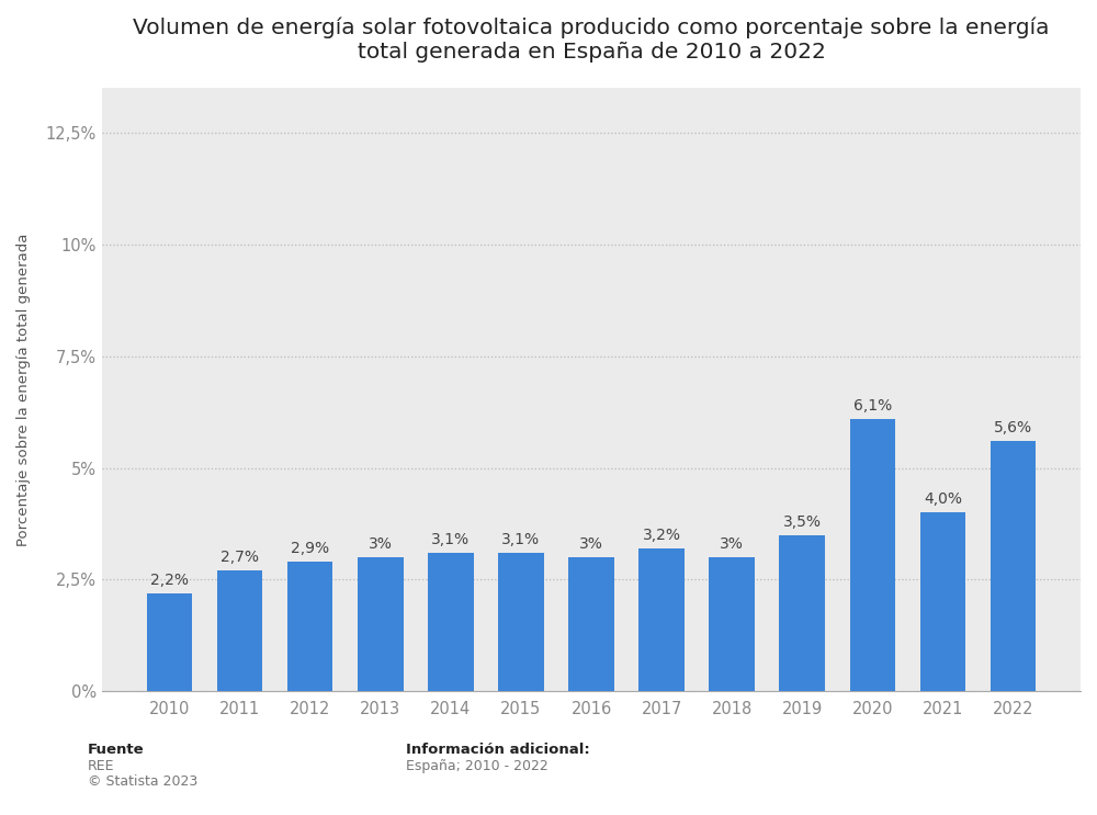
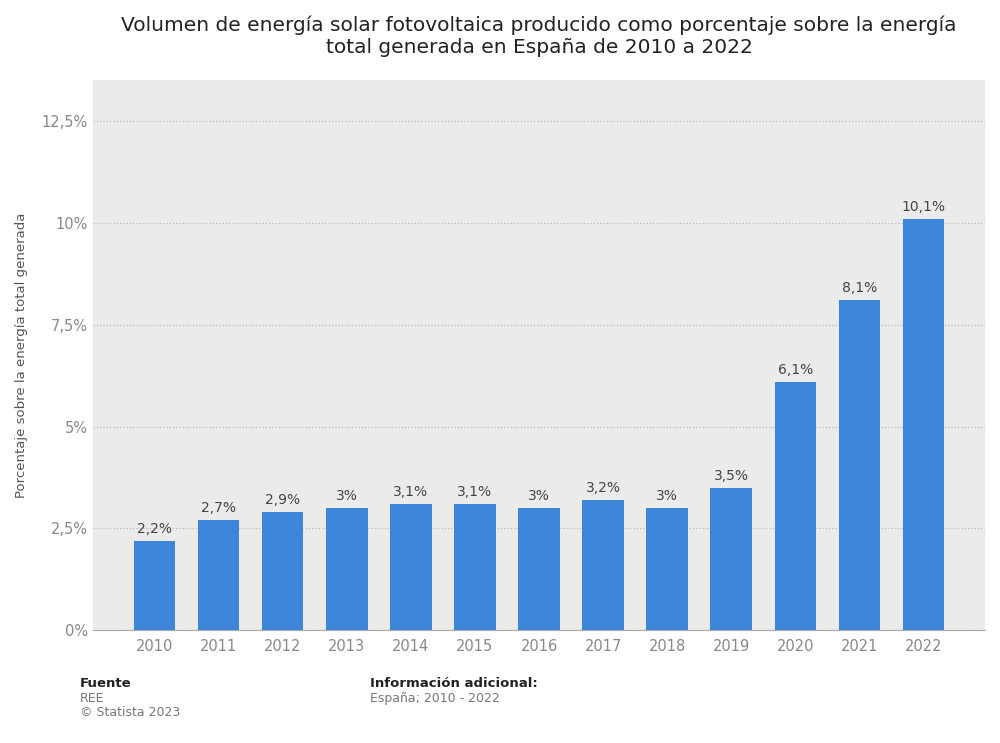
2021: 4,0% -> 8,1%
2022: 5,6% -> 10,1%
